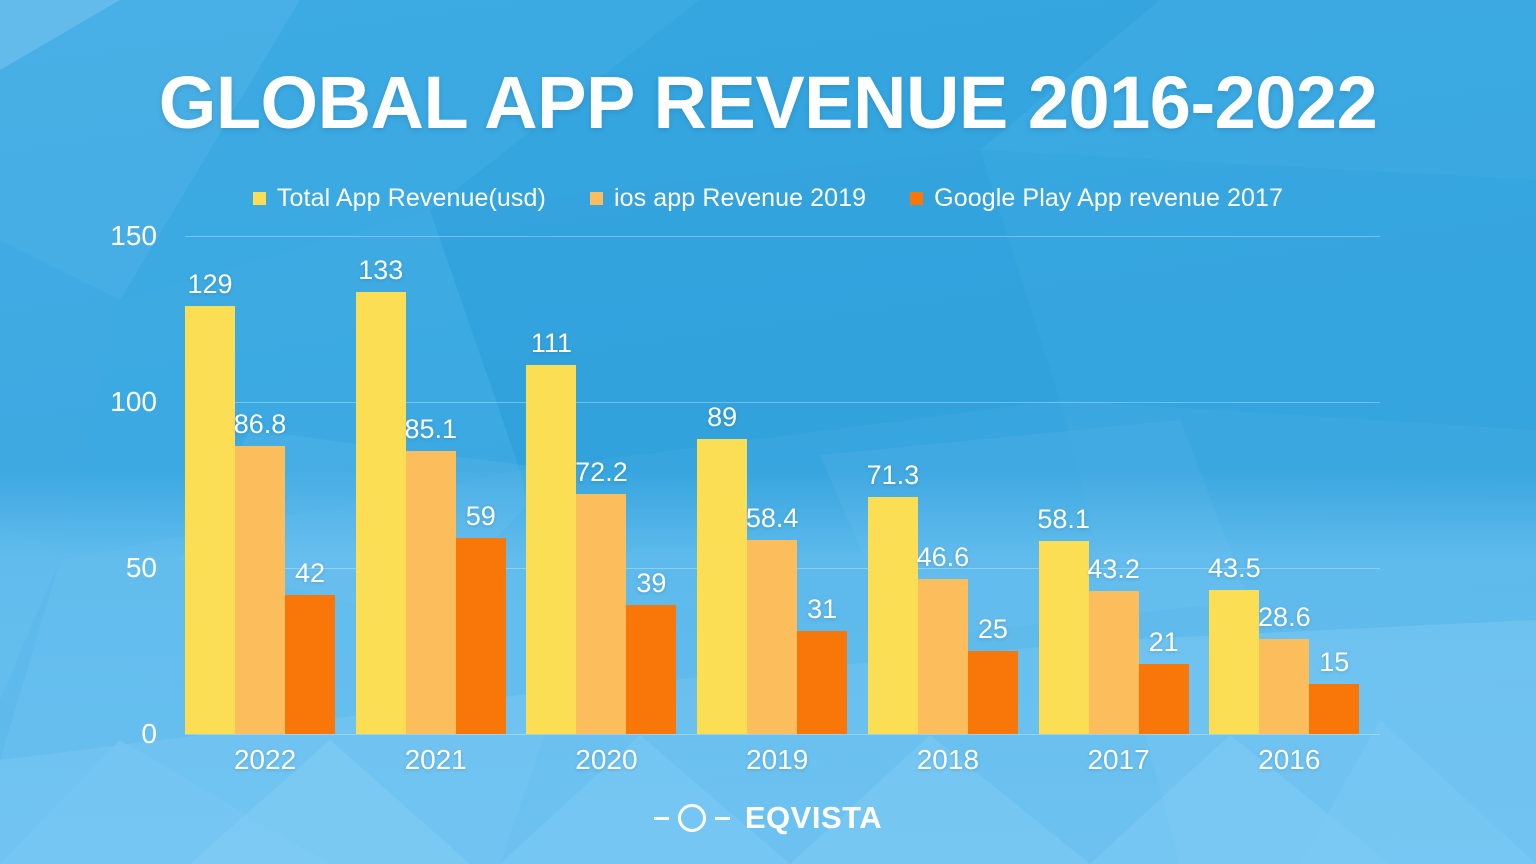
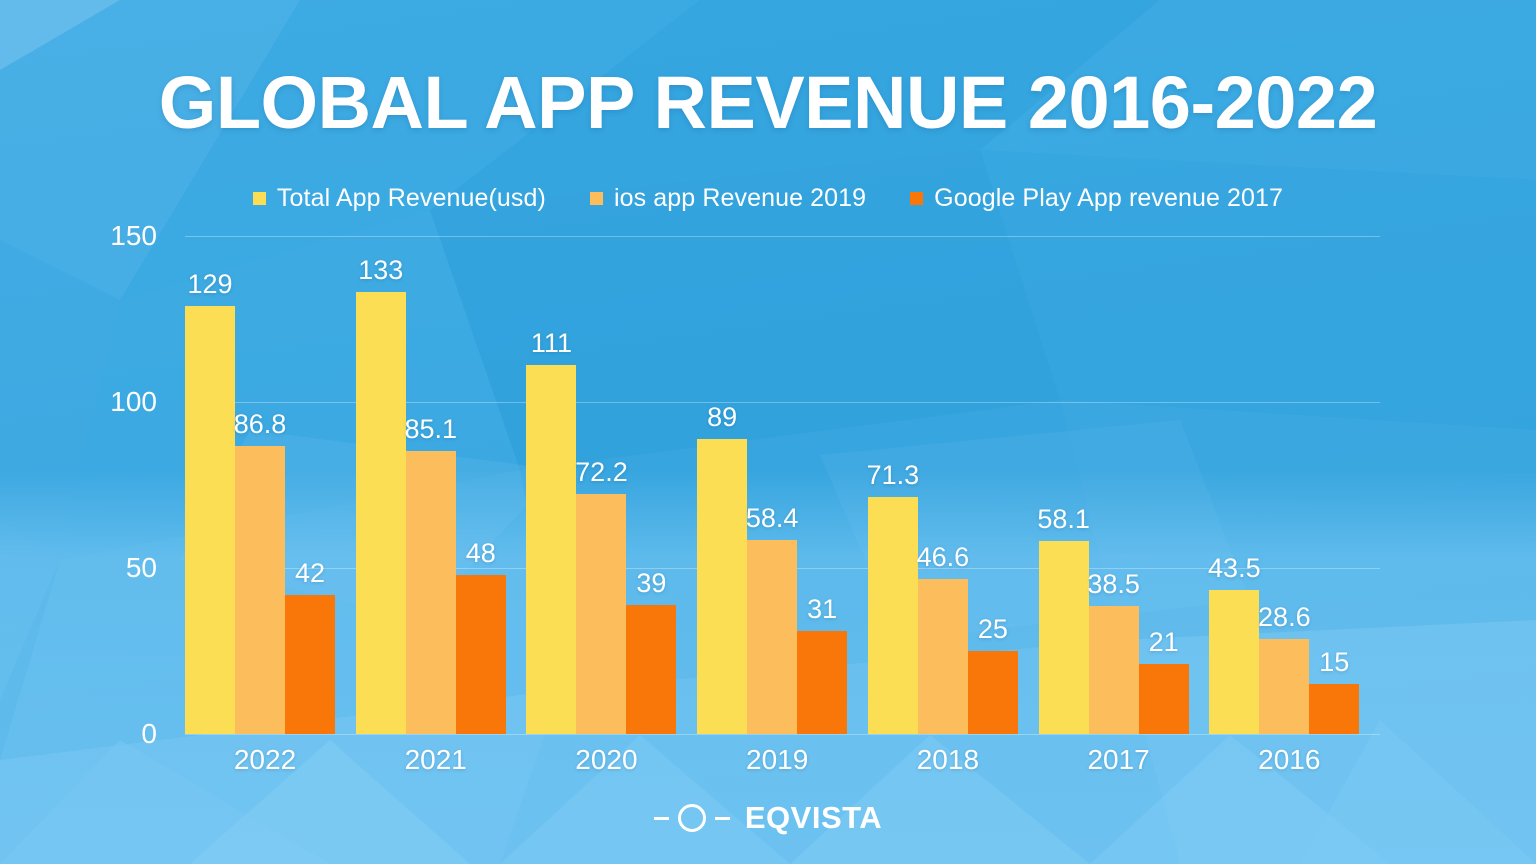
Google Play App revenue 2017/2021: 59 -> 48
ios app Revenue 2019/2017: 43.2 -> 38.5
